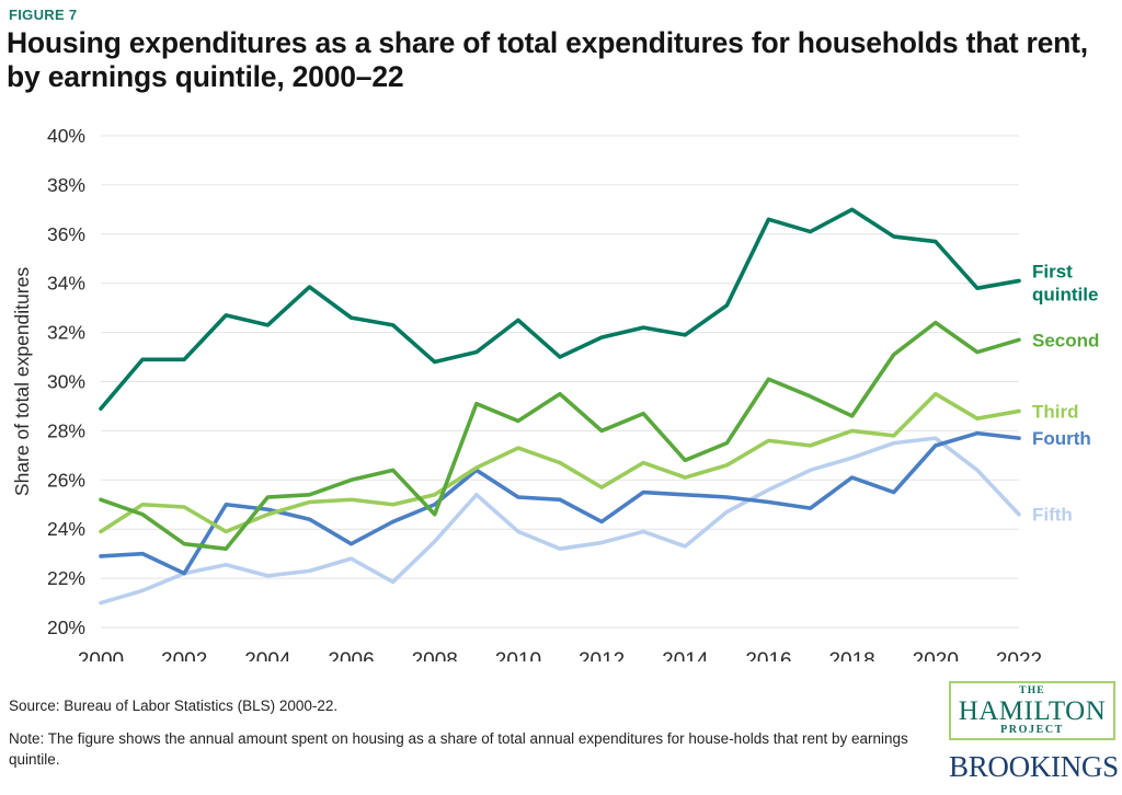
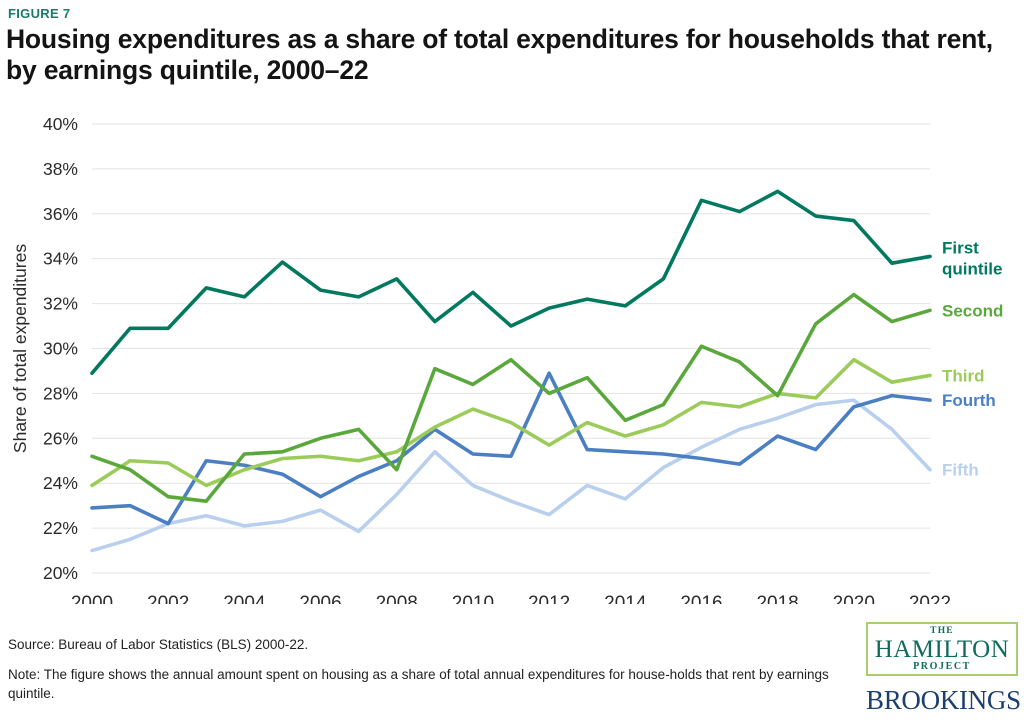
First quintile/2008: 30.8% -> 33.1%
Fourth/2012: 24.3% -> 28.9%
Fifth/2012: 23.4% -> 22.6%
Second/2018: 28.6% -> 27.9%
